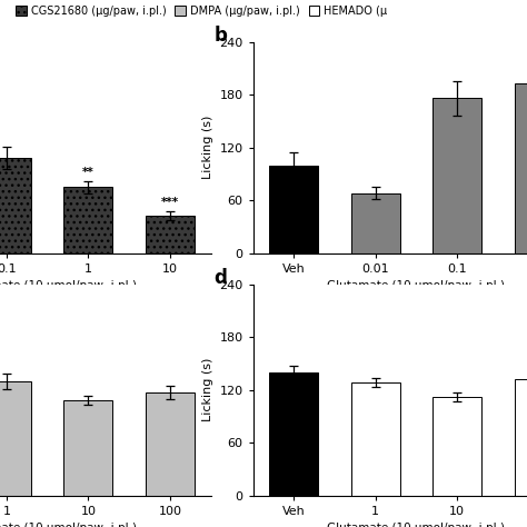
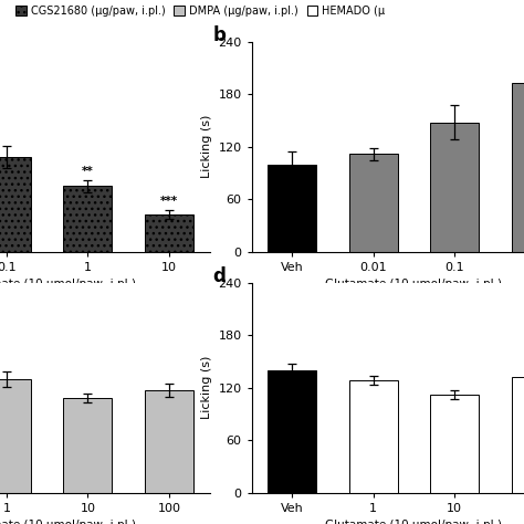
0.01: 68 -> 112
0.1: 176 -> 148
